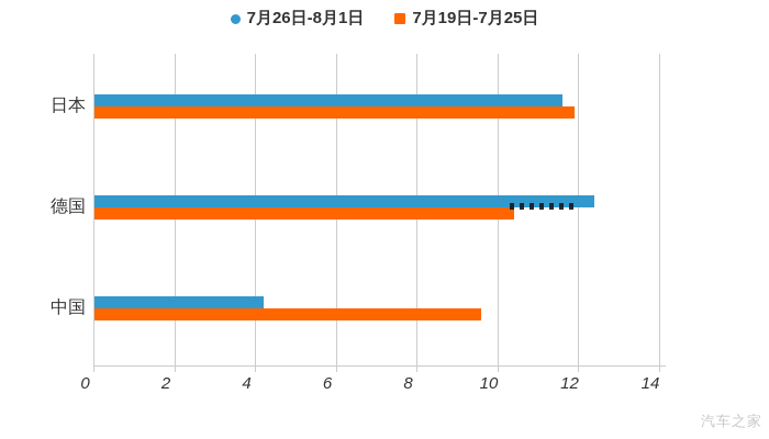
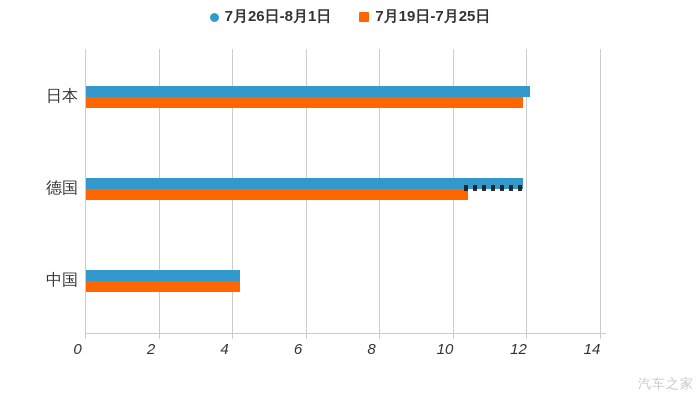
7月26日-8月1日/日本: 11.6 -> 12.1
7月26日-8月1日/德国: 12.4 -> 11.9
7月19日-7月25日/中国: 9.6 -> 4.2
